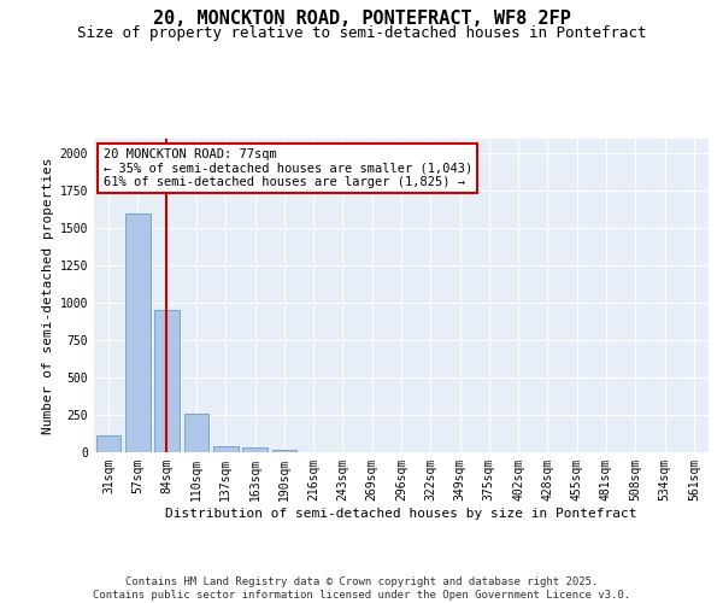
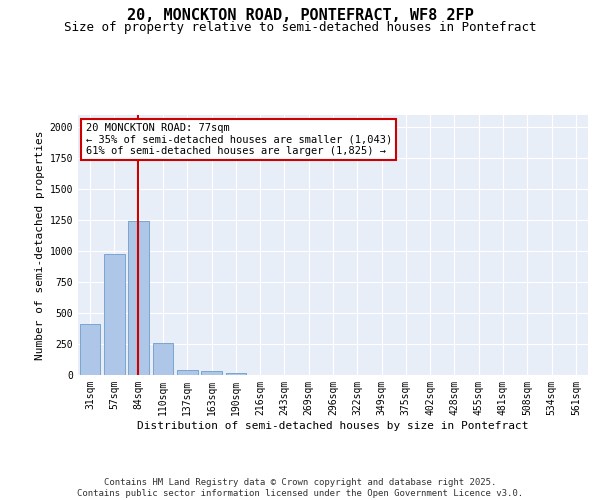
31sqm: 120 -> 410
57sqm: 1600 -> 980
84sqm: 950 -> 1240
